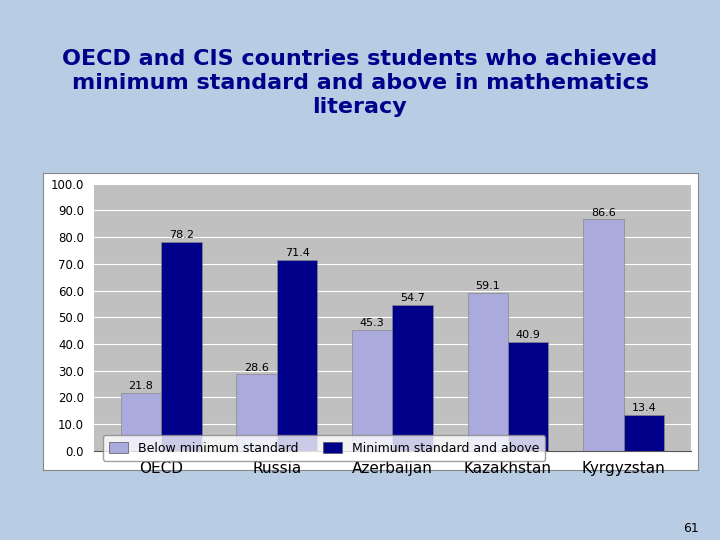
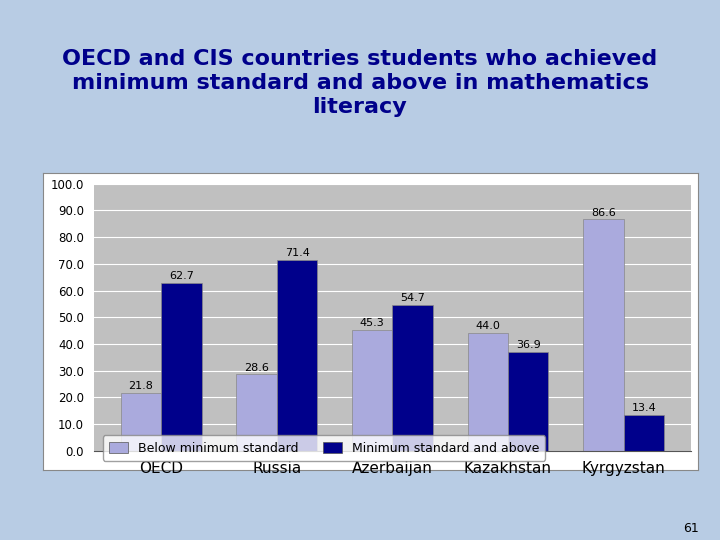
Minimum standard and above/OECD: 78.2 -> 62.7
Below minimum standard/Kazakhstan: 59.1 -> 44.0
Minimum standard and above/Kazakhstan: 40.9 -> 36.9
